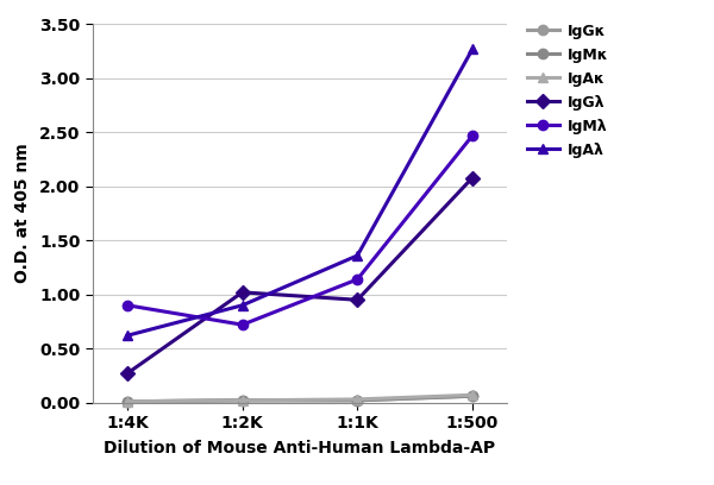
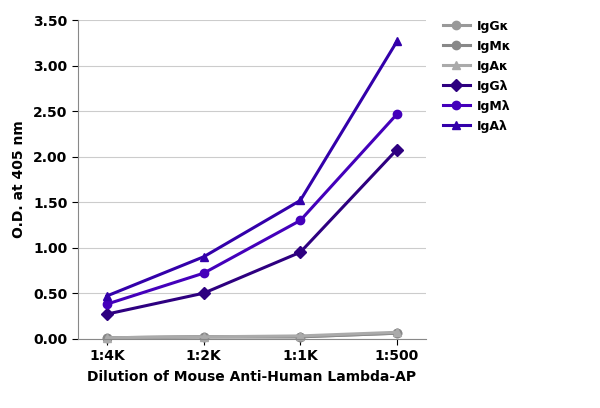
IgMλ/1:4K: 0.90 -> 0.38
IgAλ/1:4K: 0.62 -> 0.47
IgGλ/1:2K: 1.02 -> 0.50
IgMλ/1:1K: 1.14 -> 1.30
IgAλ/1:1K: 1.36 -> 1.52
